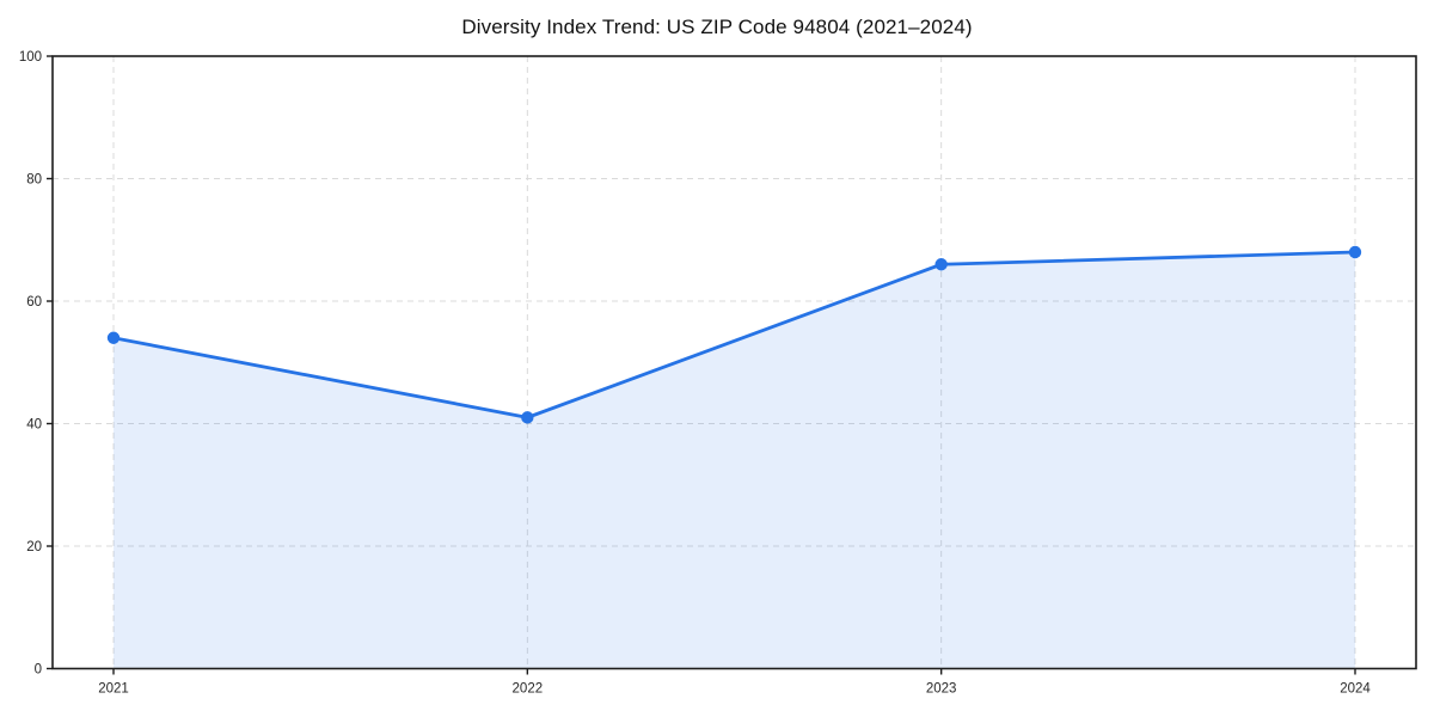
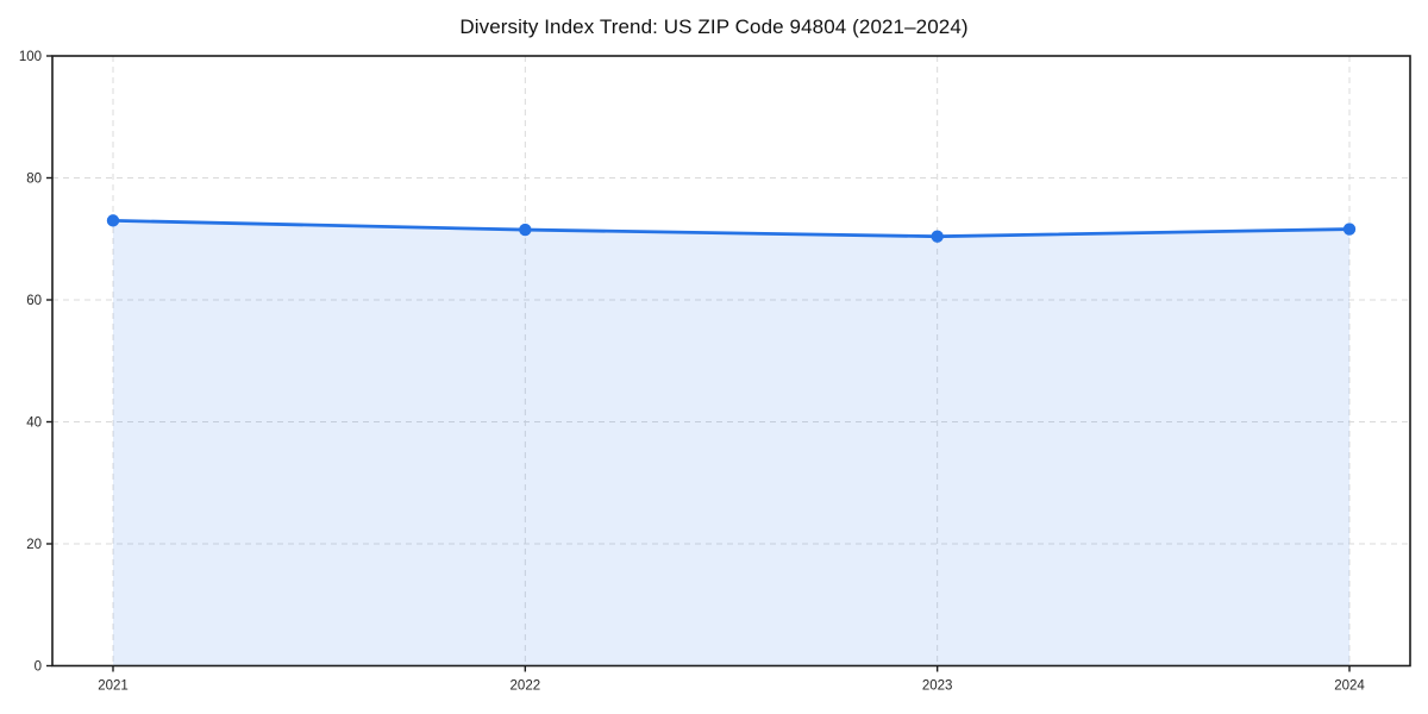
2021: 54 -> 73
2022: 41 -> 72
2023: 66 -> 70
2024: 68 -> 72
